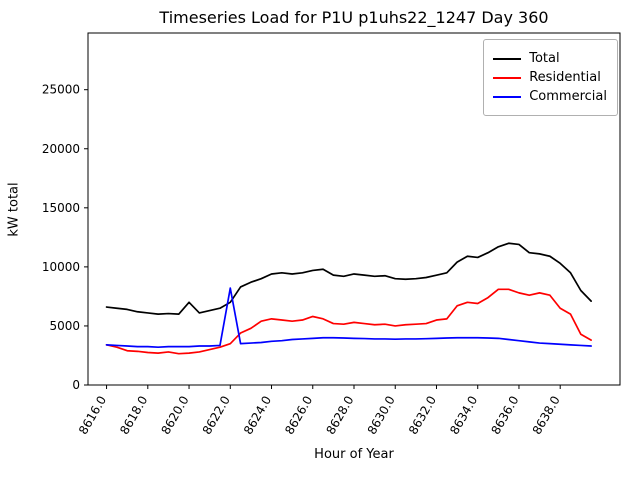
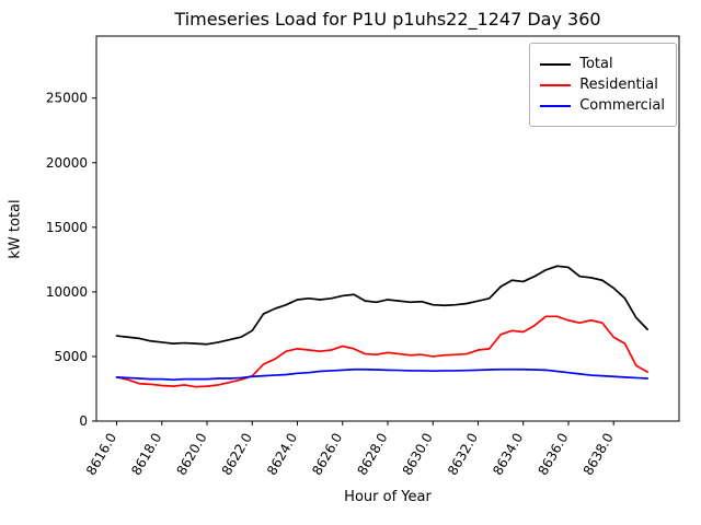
Total/8620.0: 7000 -> 6000
Commercial/8622.0: 8200 -> 3400
